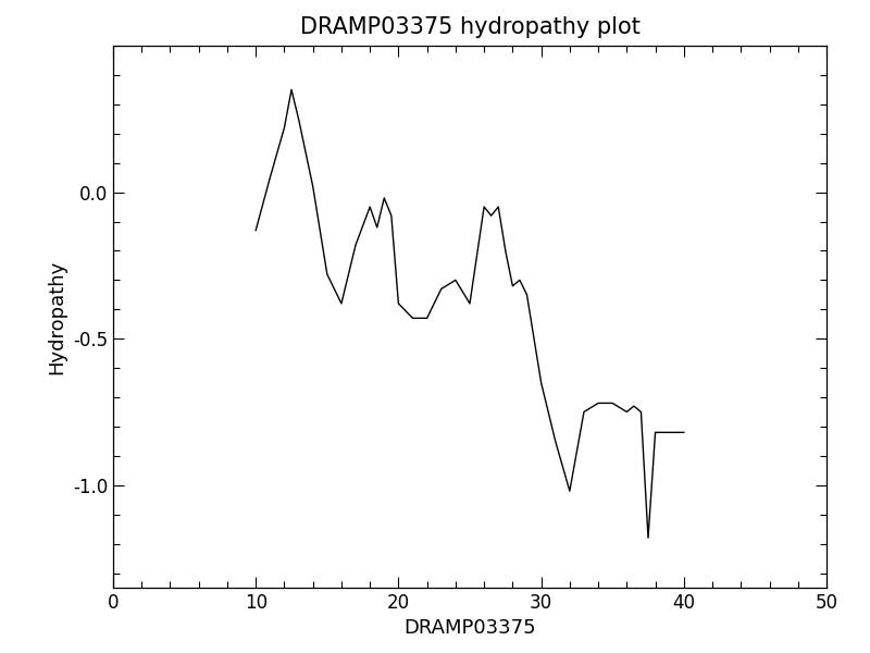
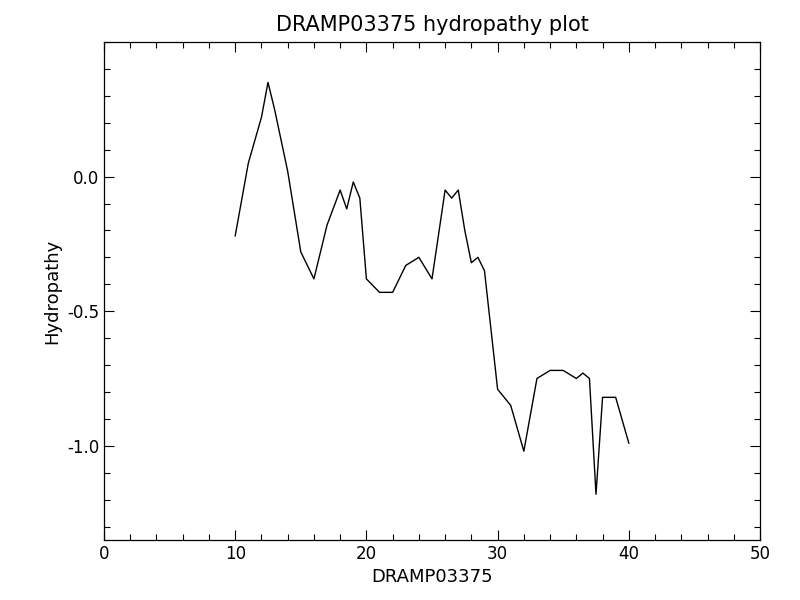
10: -0.13 -> -0.22
30: -0.65 -> -0.79
40: -0.82 -> -0.99
